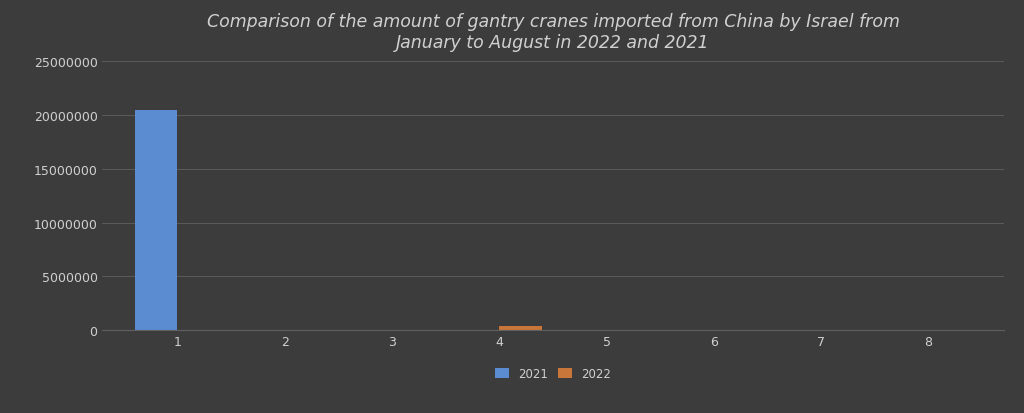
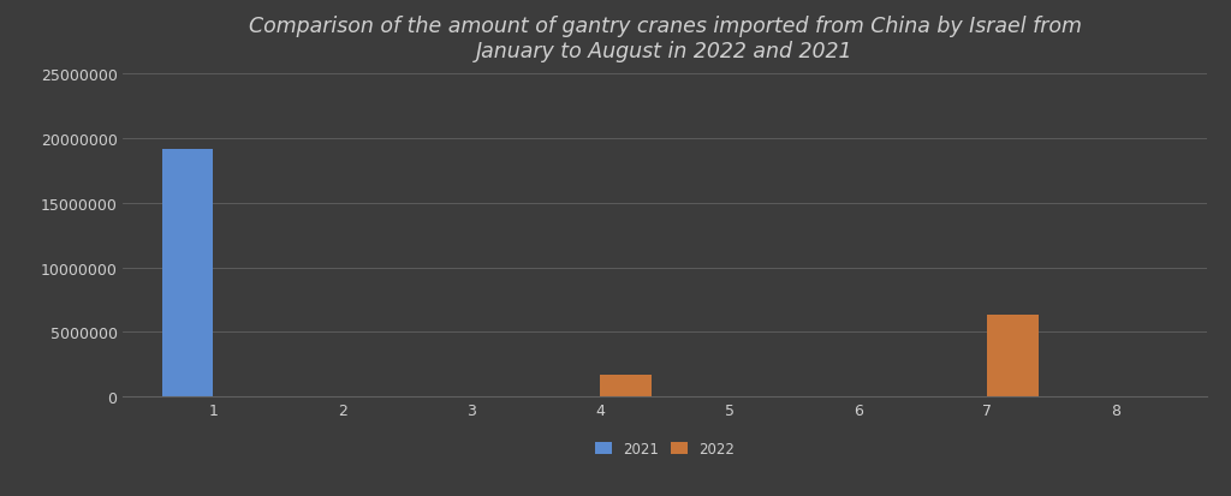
2021/1: 20500000 -> 19200000
2022/4: 400000 -> 1700000
2022/7: 0 -> 6300000
